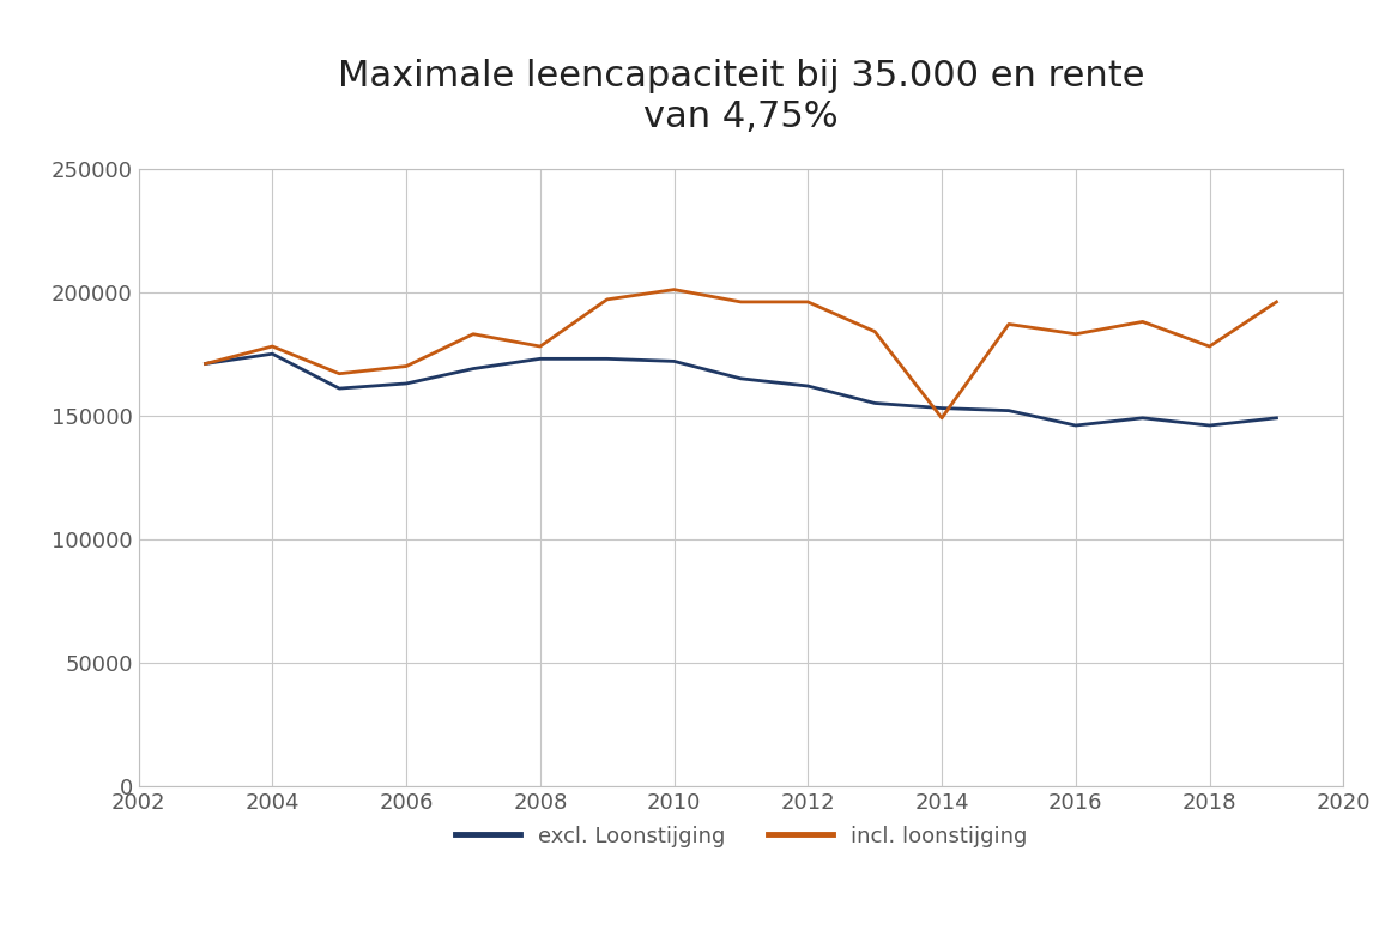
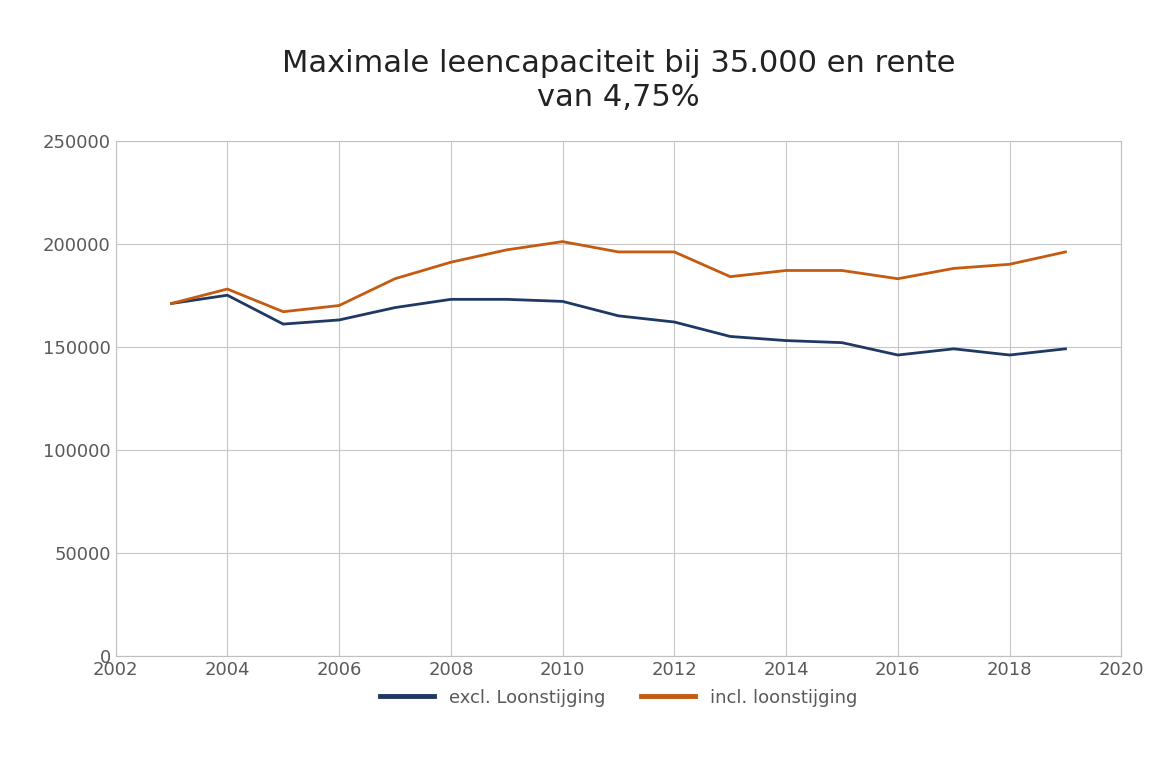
incl. loonstijging/2008: 178000 -> 191000
incl. loonstijging/2014: 149000 -> 187000
incl. loonstijging/2018: 178000 -> 190000
